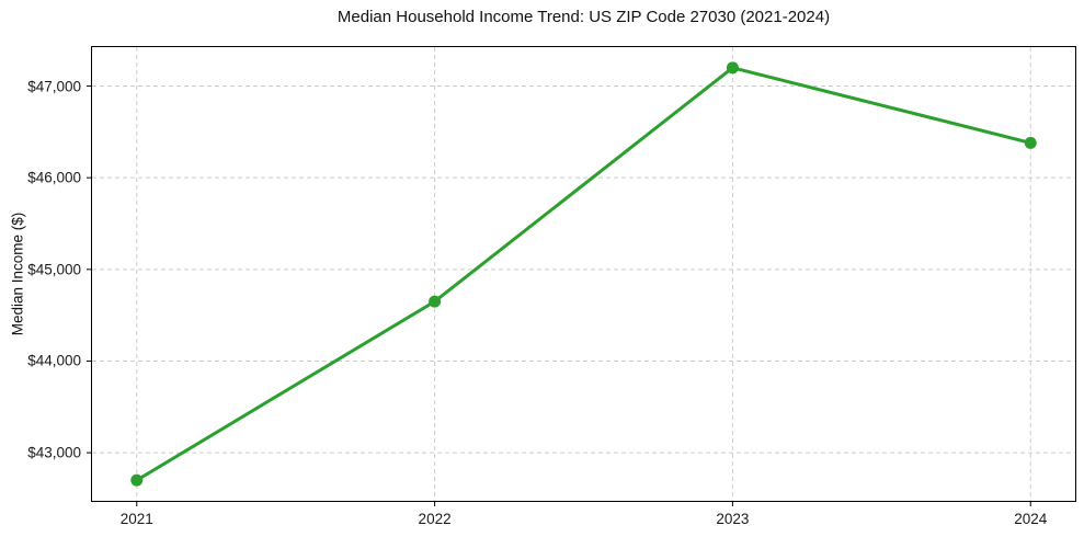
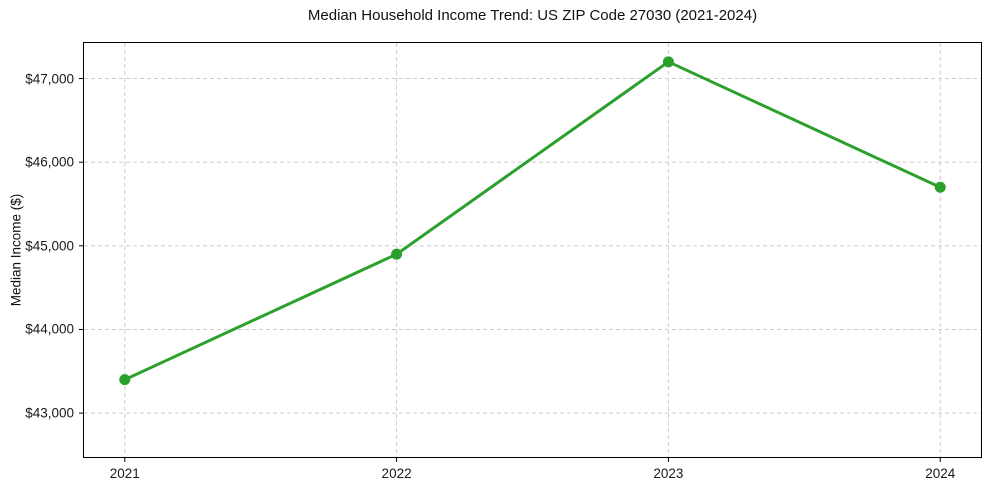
2021: $42700 -> $43400
2022: $44600 -> $44900
2024: $46400 -> $45700
